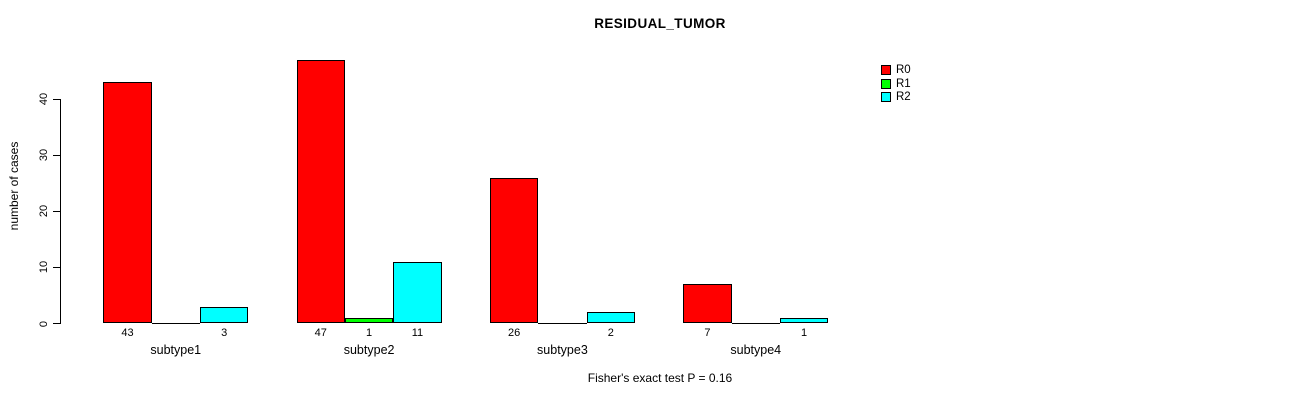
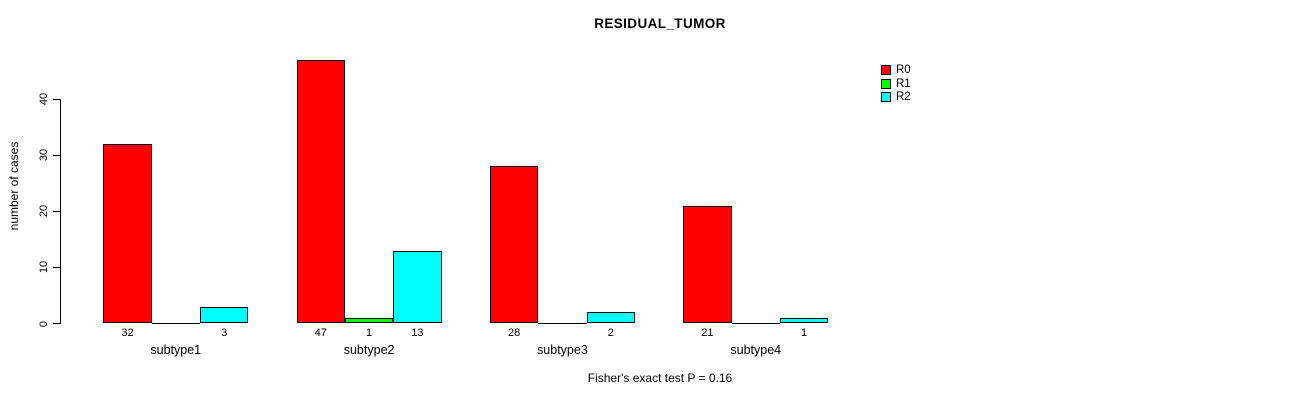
R0/subtype1: 43 -> 32
R2/subtype2: 11 -> 13
R0/subtype3: 26 -> 28
R0/subtype4: 7 -> 21
